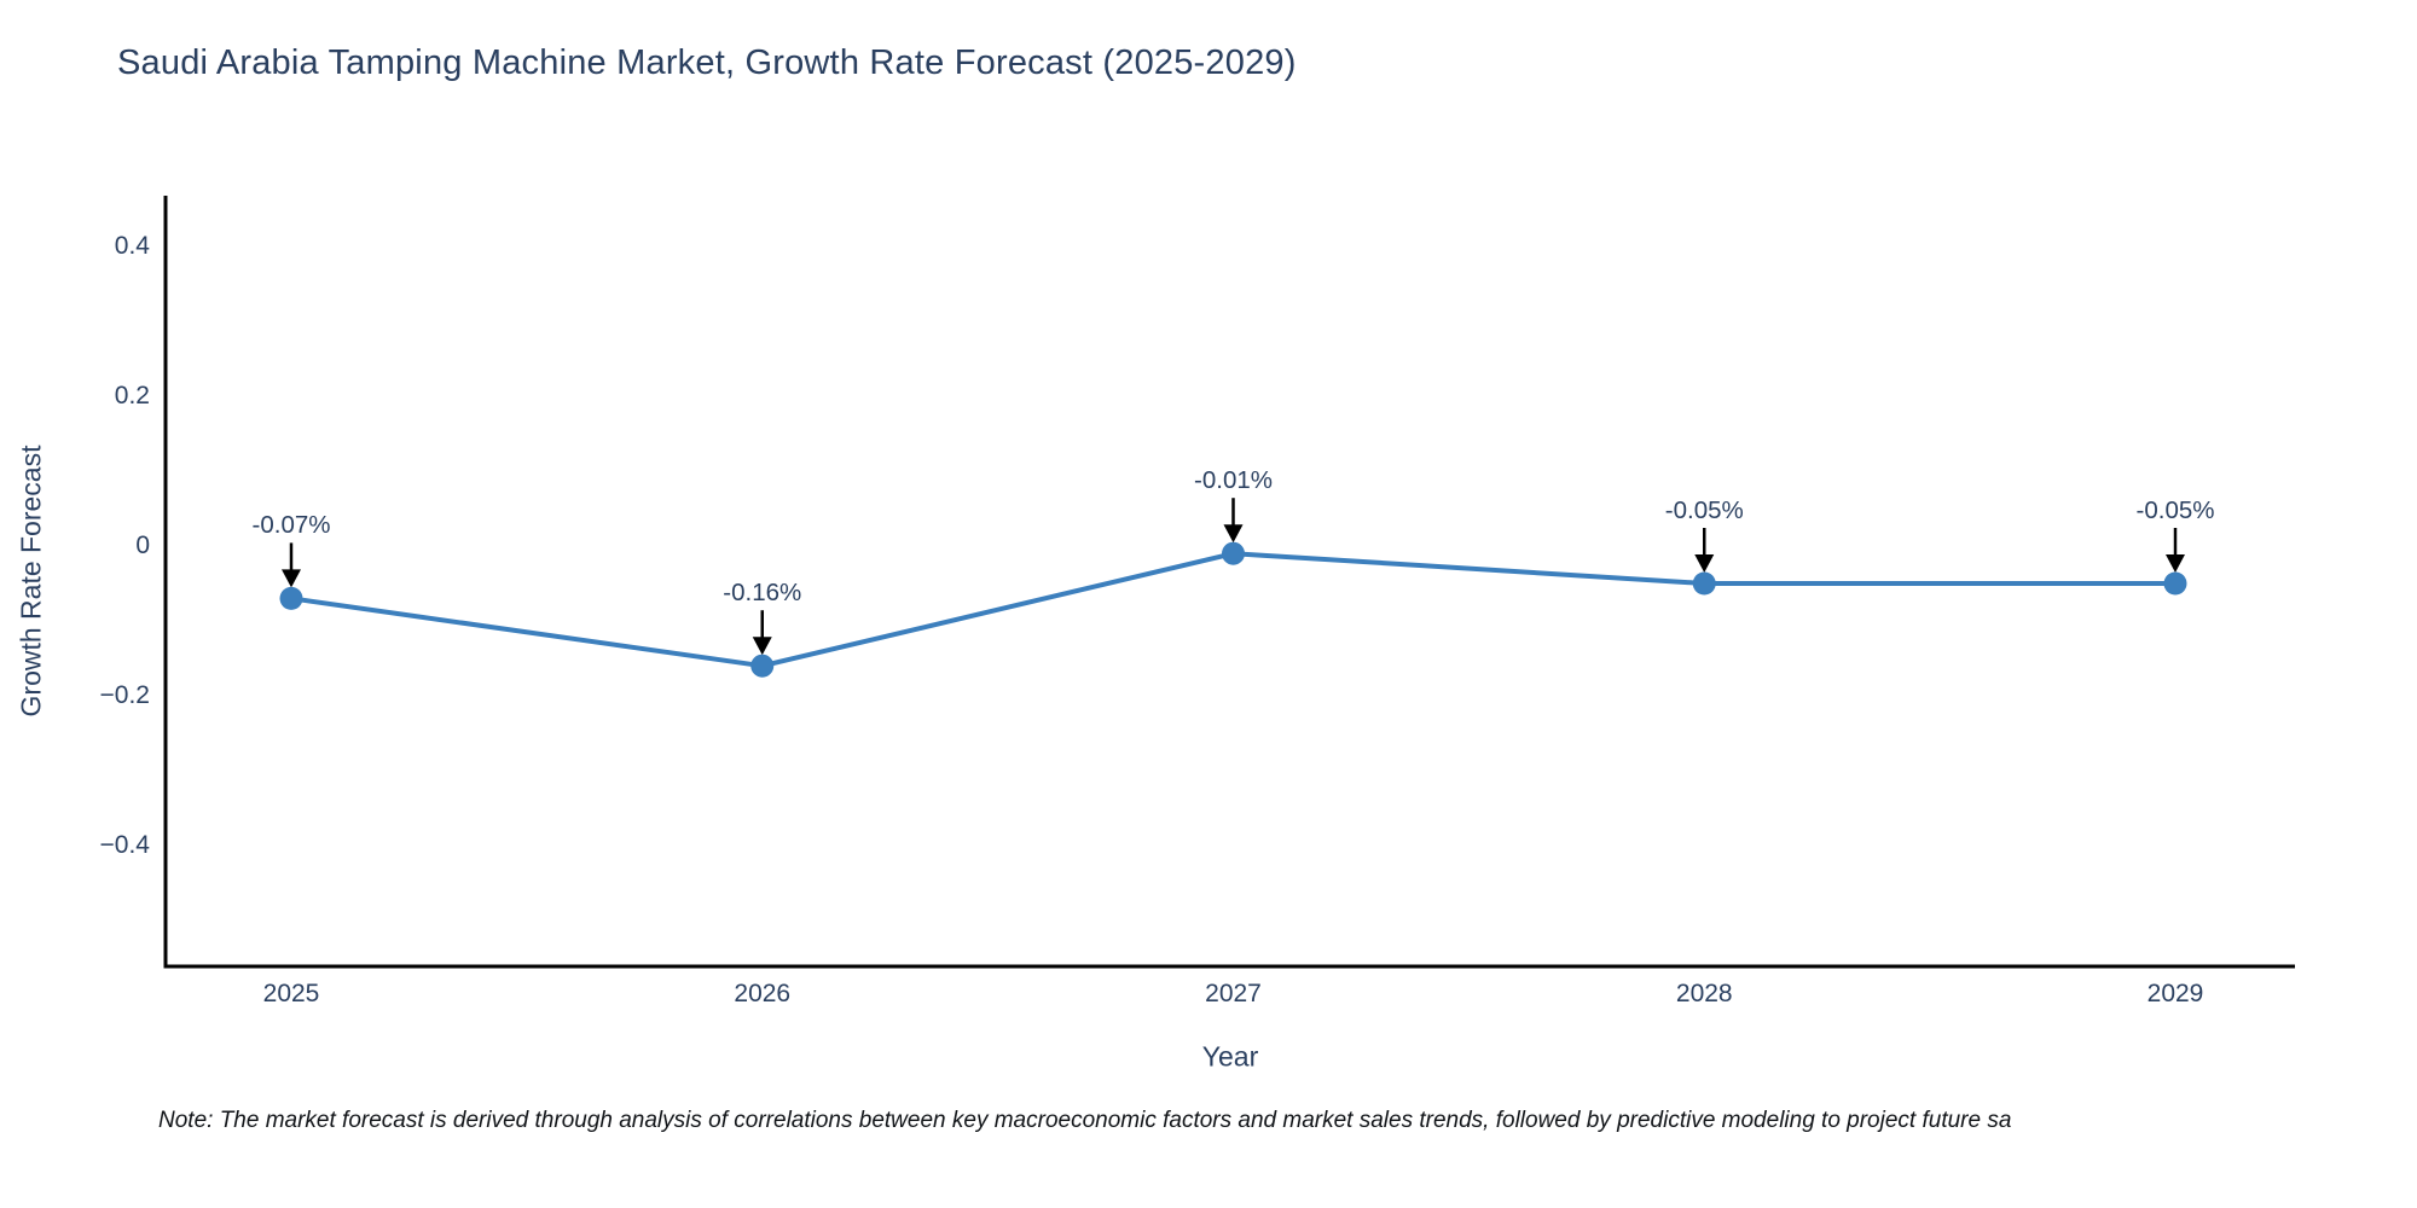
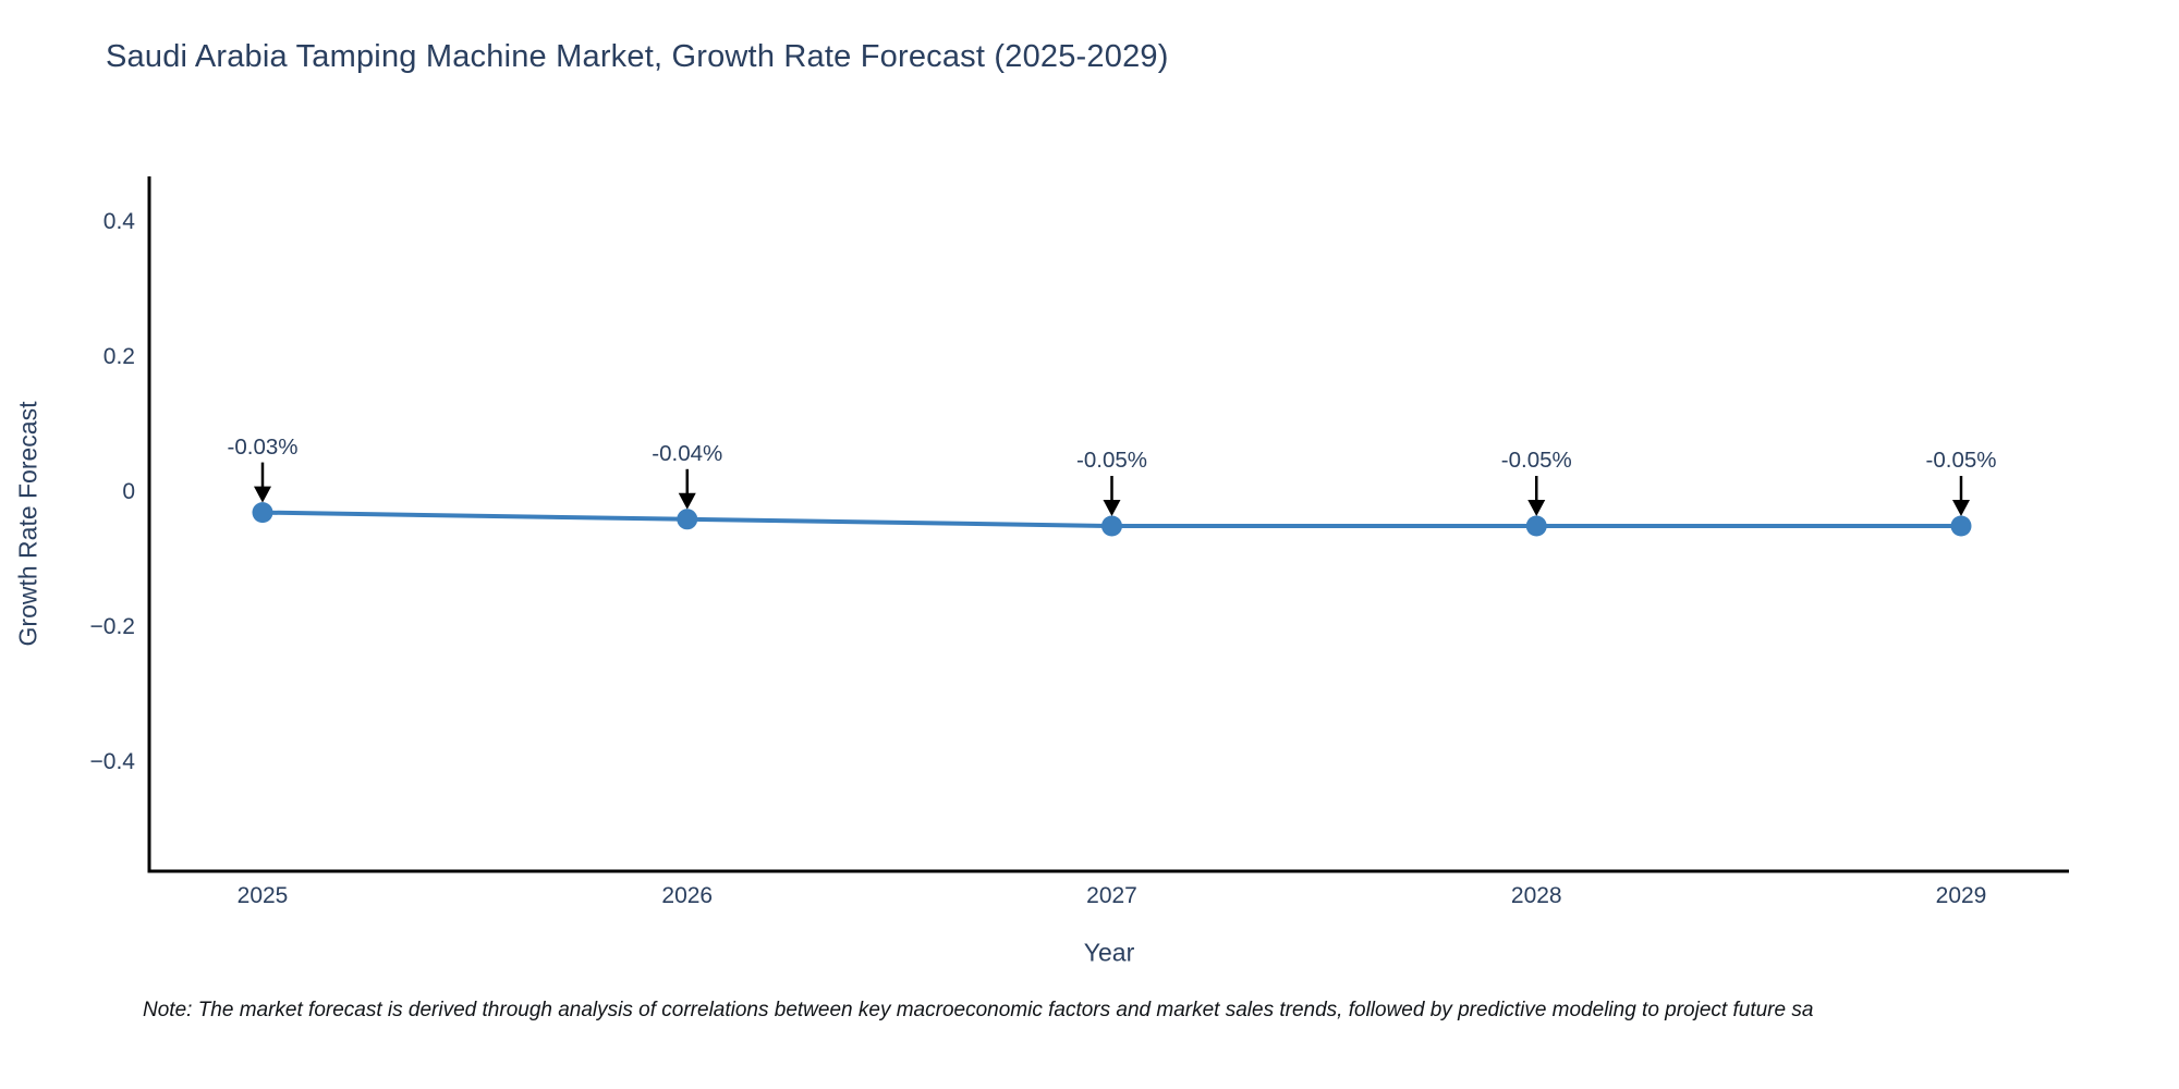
2025: -0.07% -> -0.03%
2026: -0.16% -> -0.04%
2027: -0.01% -> -0.05%
